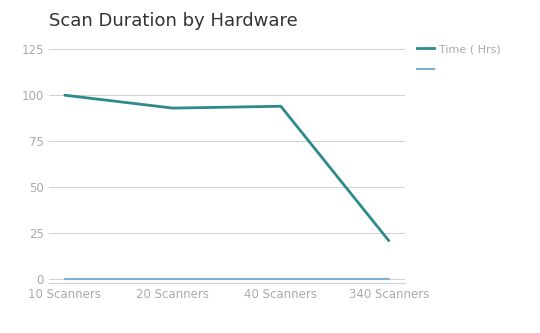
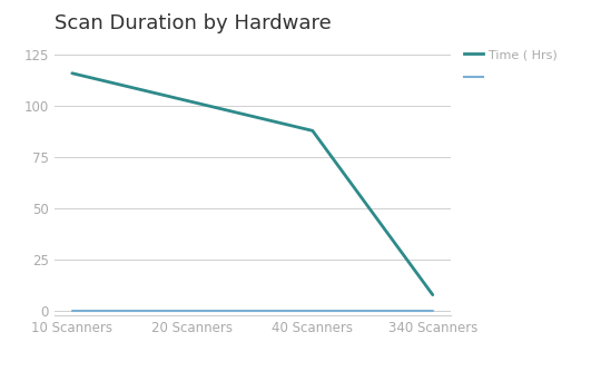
Time ( Hrs)/10 Scanners: 100 -> 116
Time ( Hrs)/20 Scanners: 93 -> 102
Time ( Hrs)/40 Scanners: 94 -> 88
Time ( Hrs)/340 Scanners: 21 -> 8
